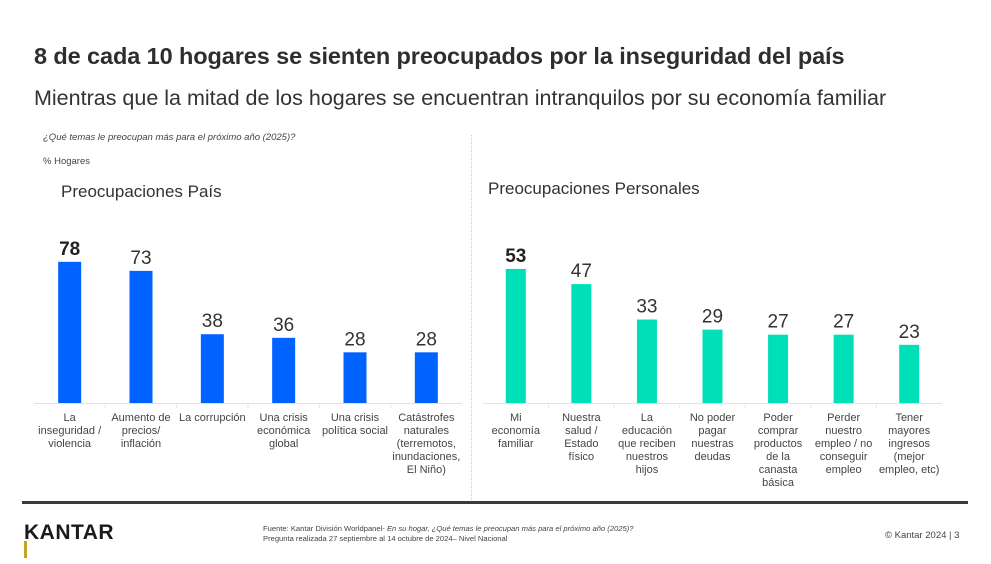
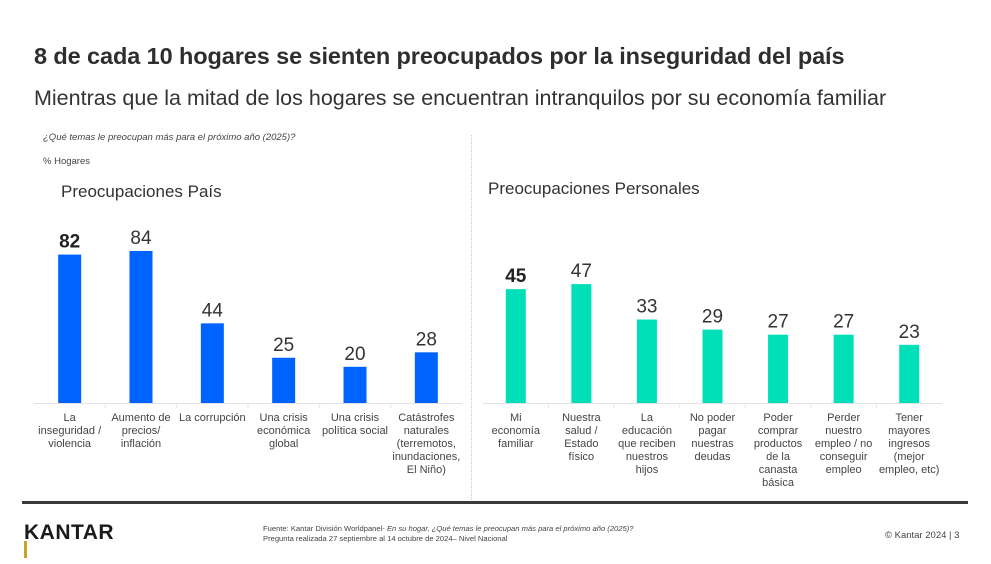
Preocupaciones País/La inseguridad / violencia: 78 -> 82
Preocupaciones País/Aumento de precios/ inflación: 73 -> 84
Preocupaciones País/La corrupción: 38 -> 44
Preocupaciones País/Una crisis económica global: 36 -> 25
Preocupaciones País/Una crisis política social: 28 -> 20
Preocupaciones Personales/Mi economía familiar: 53 -> 45
